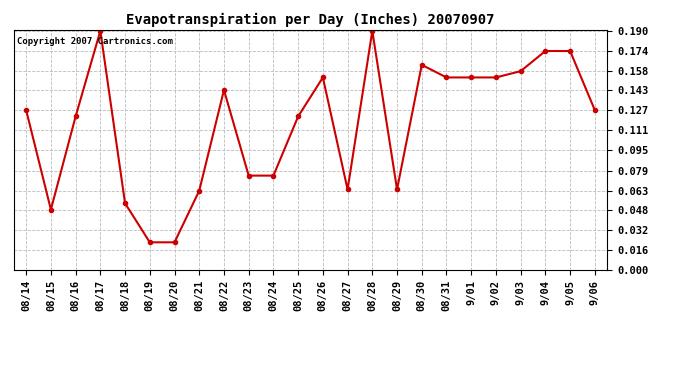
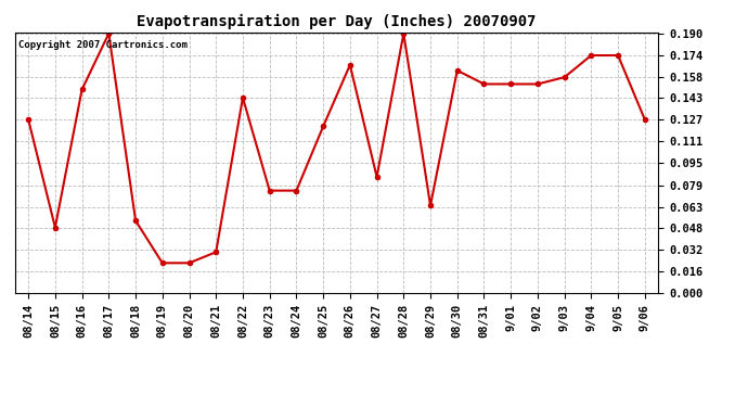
08/16: 0.122 -> 0.149
08/21: 0.063 -> 0.030
08/26: 0.153 -> 0.167
08/27: 0.064 -> 0.085
